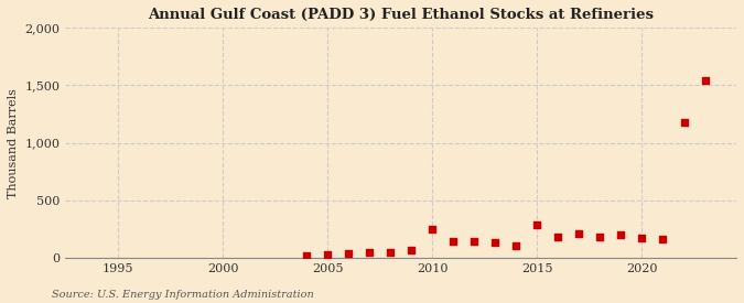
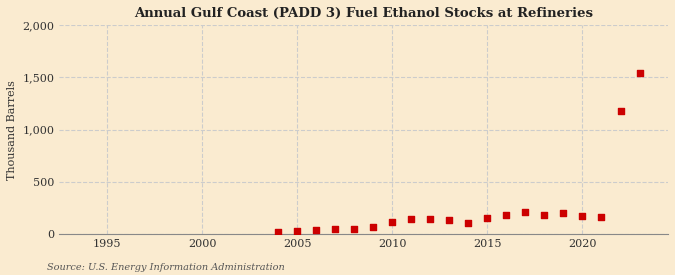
2010: 250 -> 110
2015: 290 -> 160
